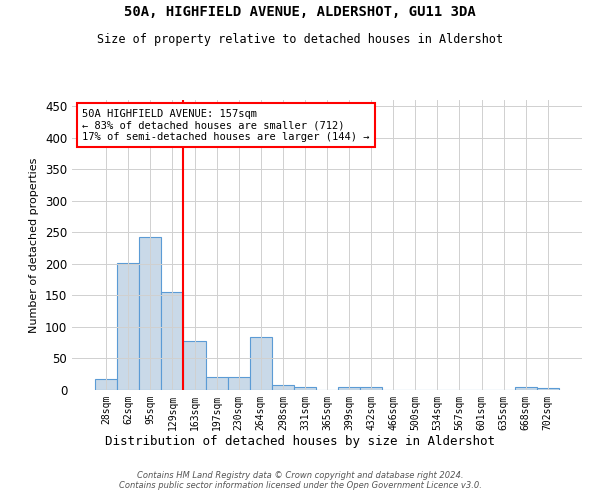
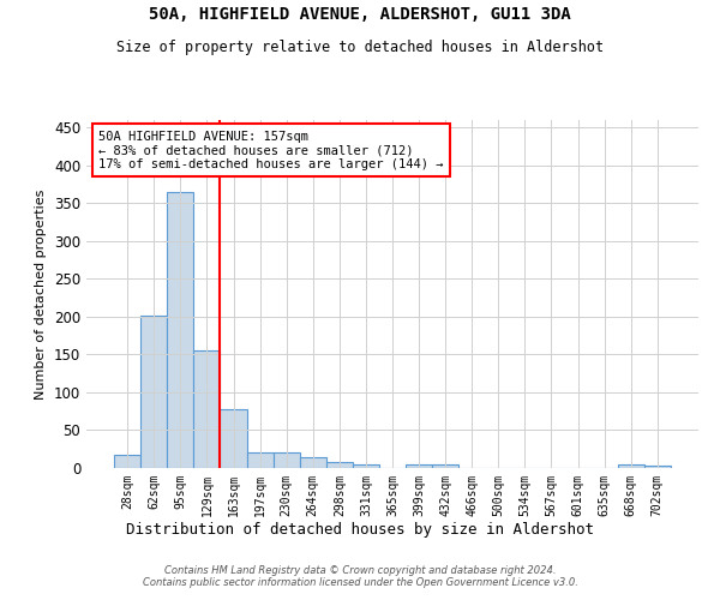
95sqm: 242 -> 365
264sqm: 84 -> 14
